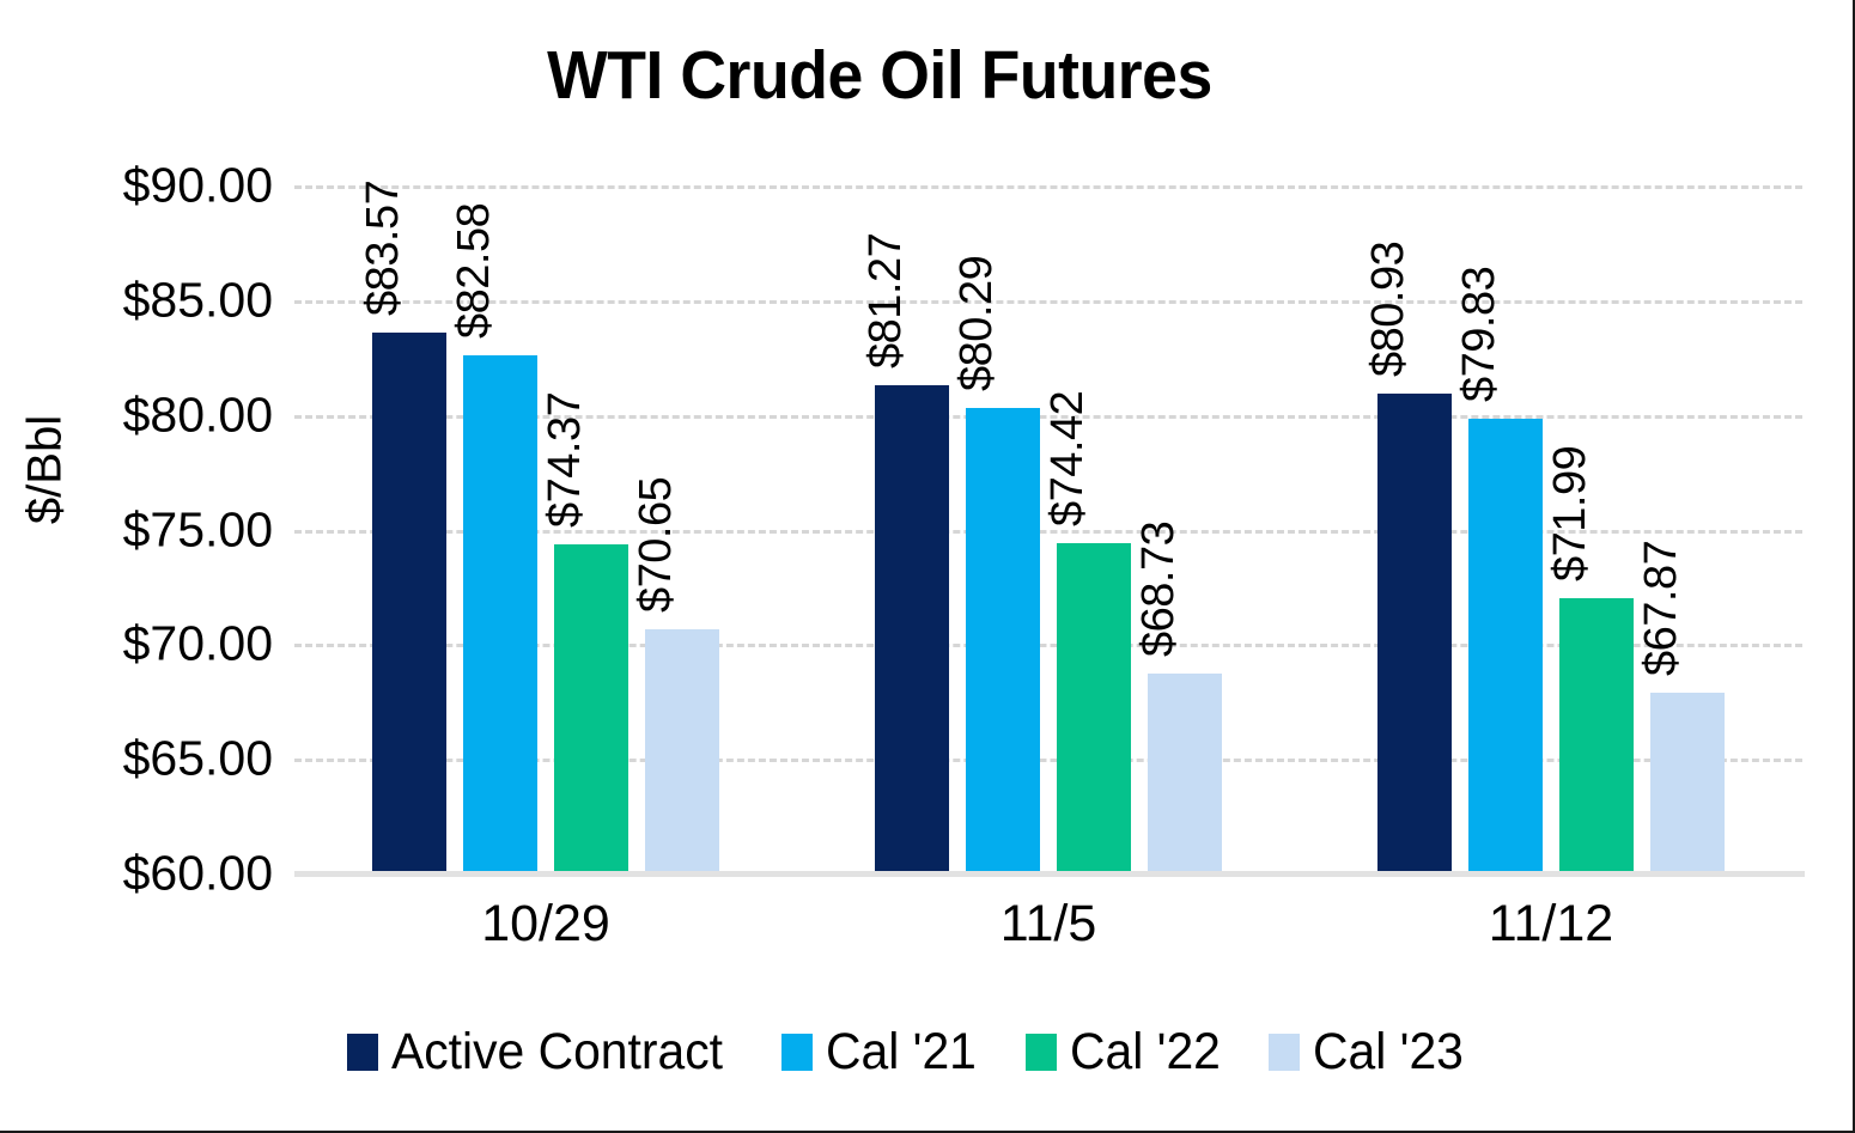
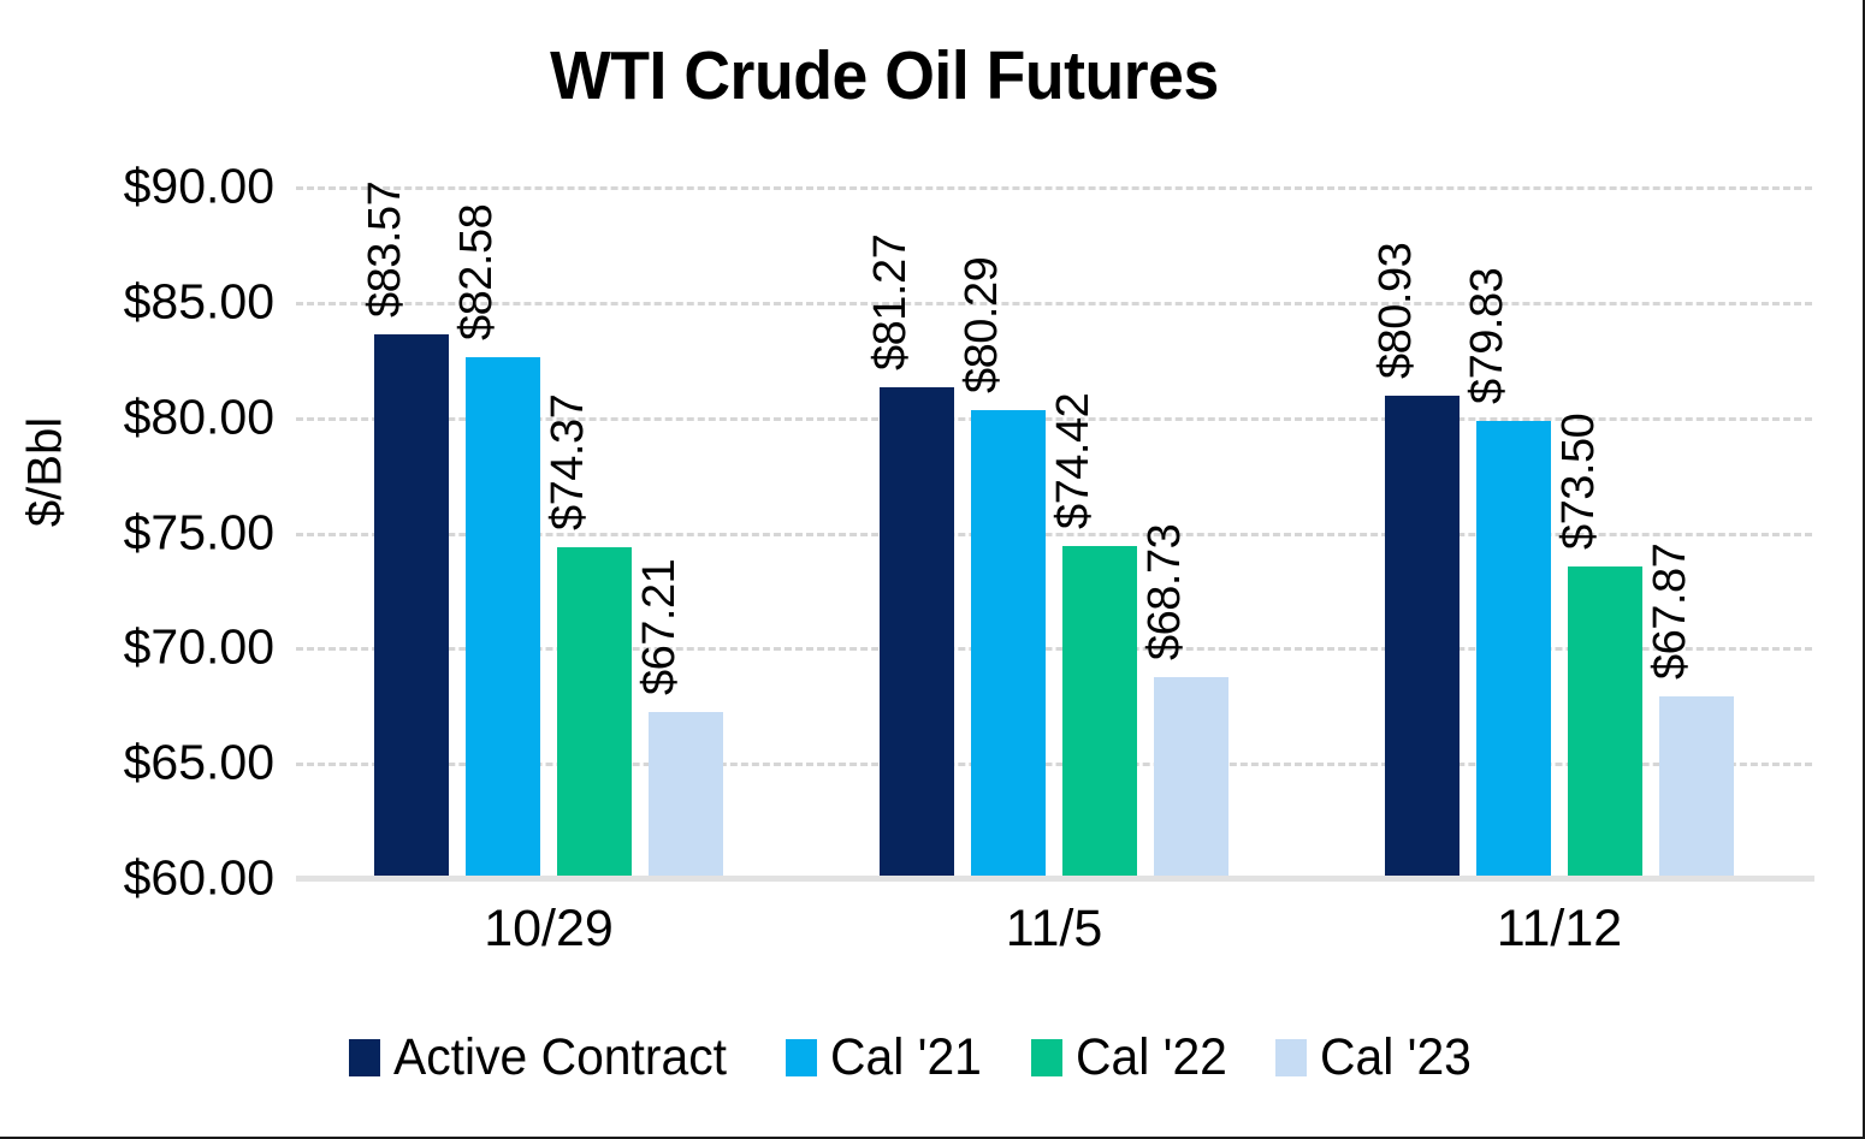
Cal '23/10/29: $70.65 -> $67.21
Cal '22/11/12: $71.99 -> $73.50
